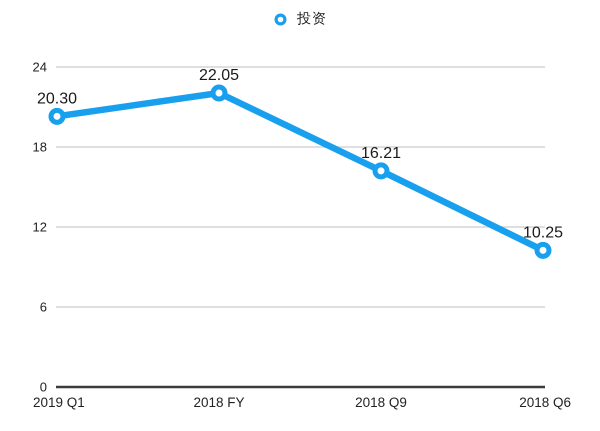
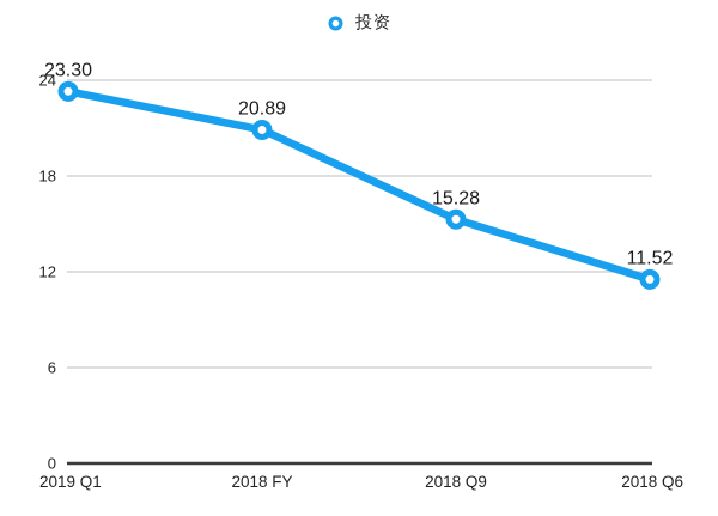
2019 Q1: 20.30 -> 23.30
2018 FY: 22.05 -> 20.89
2018 Q9: 16.21 -> 15.28
2018 Q6: 10.25 -> 11.52
